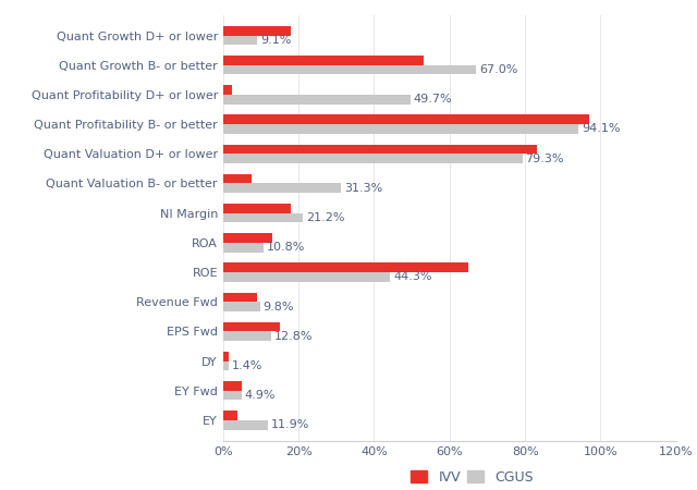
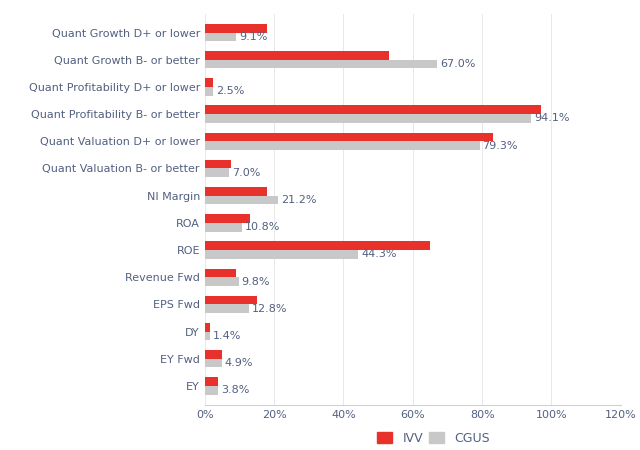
CGUS/Quant Profitability D+ or lower: 49.7% -> 2.5%
CGUS/Quant Valuation B- or better: 31.3% -> 7.0%
CGUS/EY: 11.9% -> 3.8%
